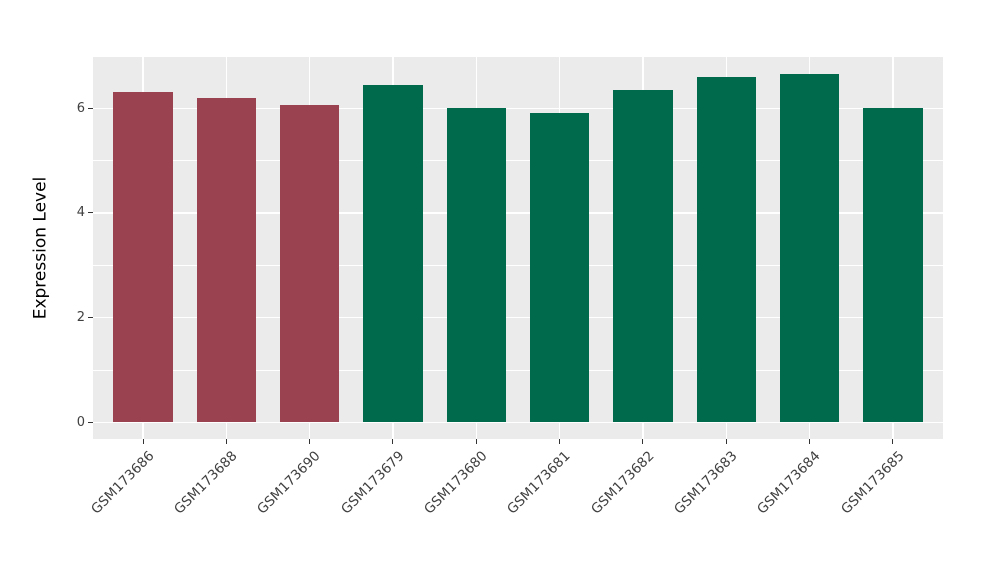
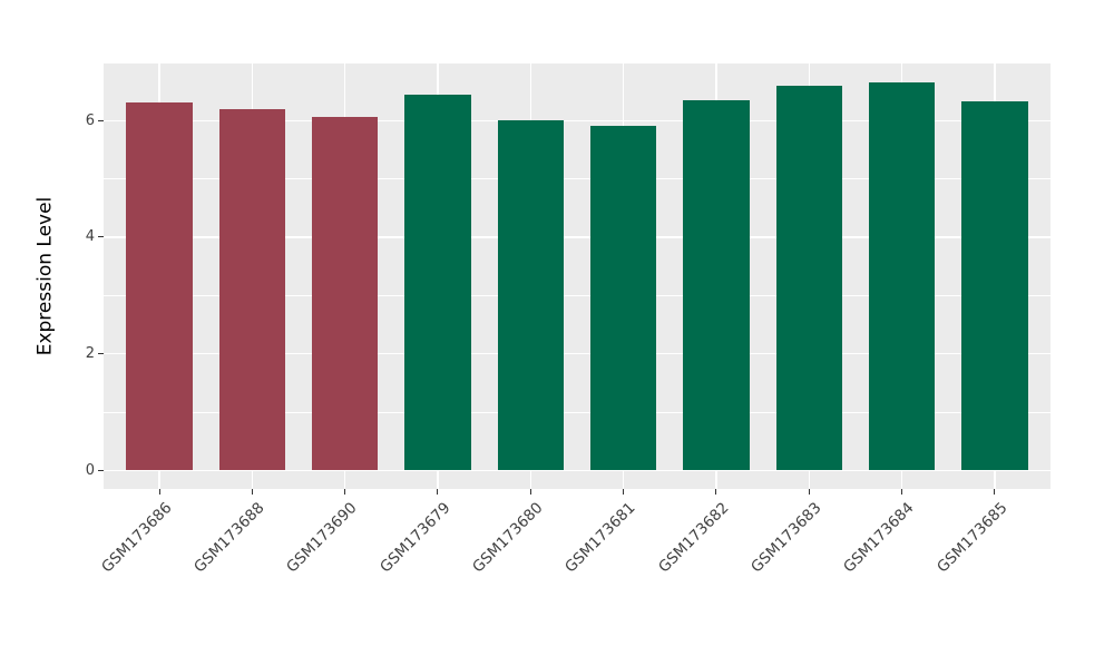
GSM173685: 6.0 -> 6.3
